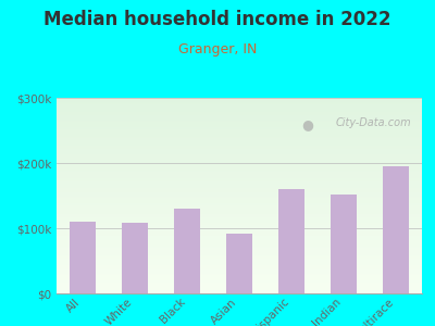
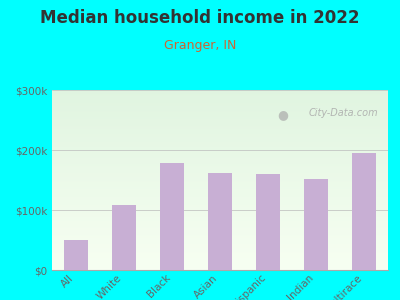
All: $110k -> $50k
Black: $130k -> $178k
Asian: $92k -> $162k
